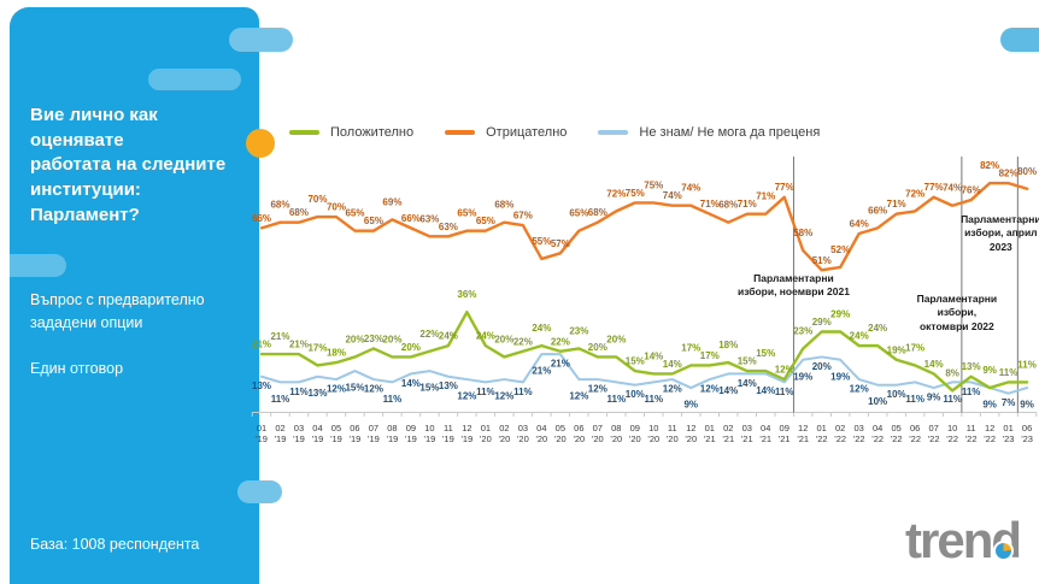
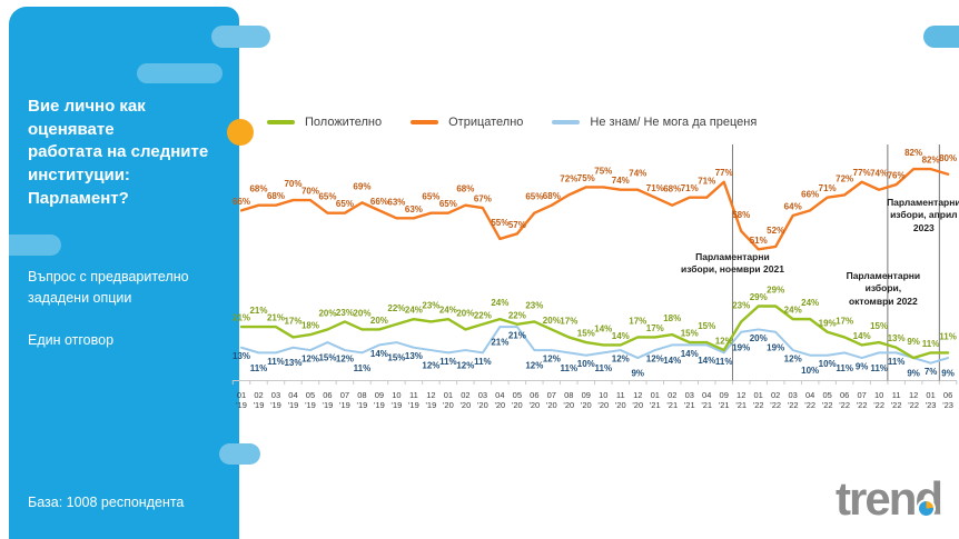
Положително/12 '19: 36% -> 23%
Положително/08 '20: 20% -> 17%
Положително/10 '22: 8% -> 15%
